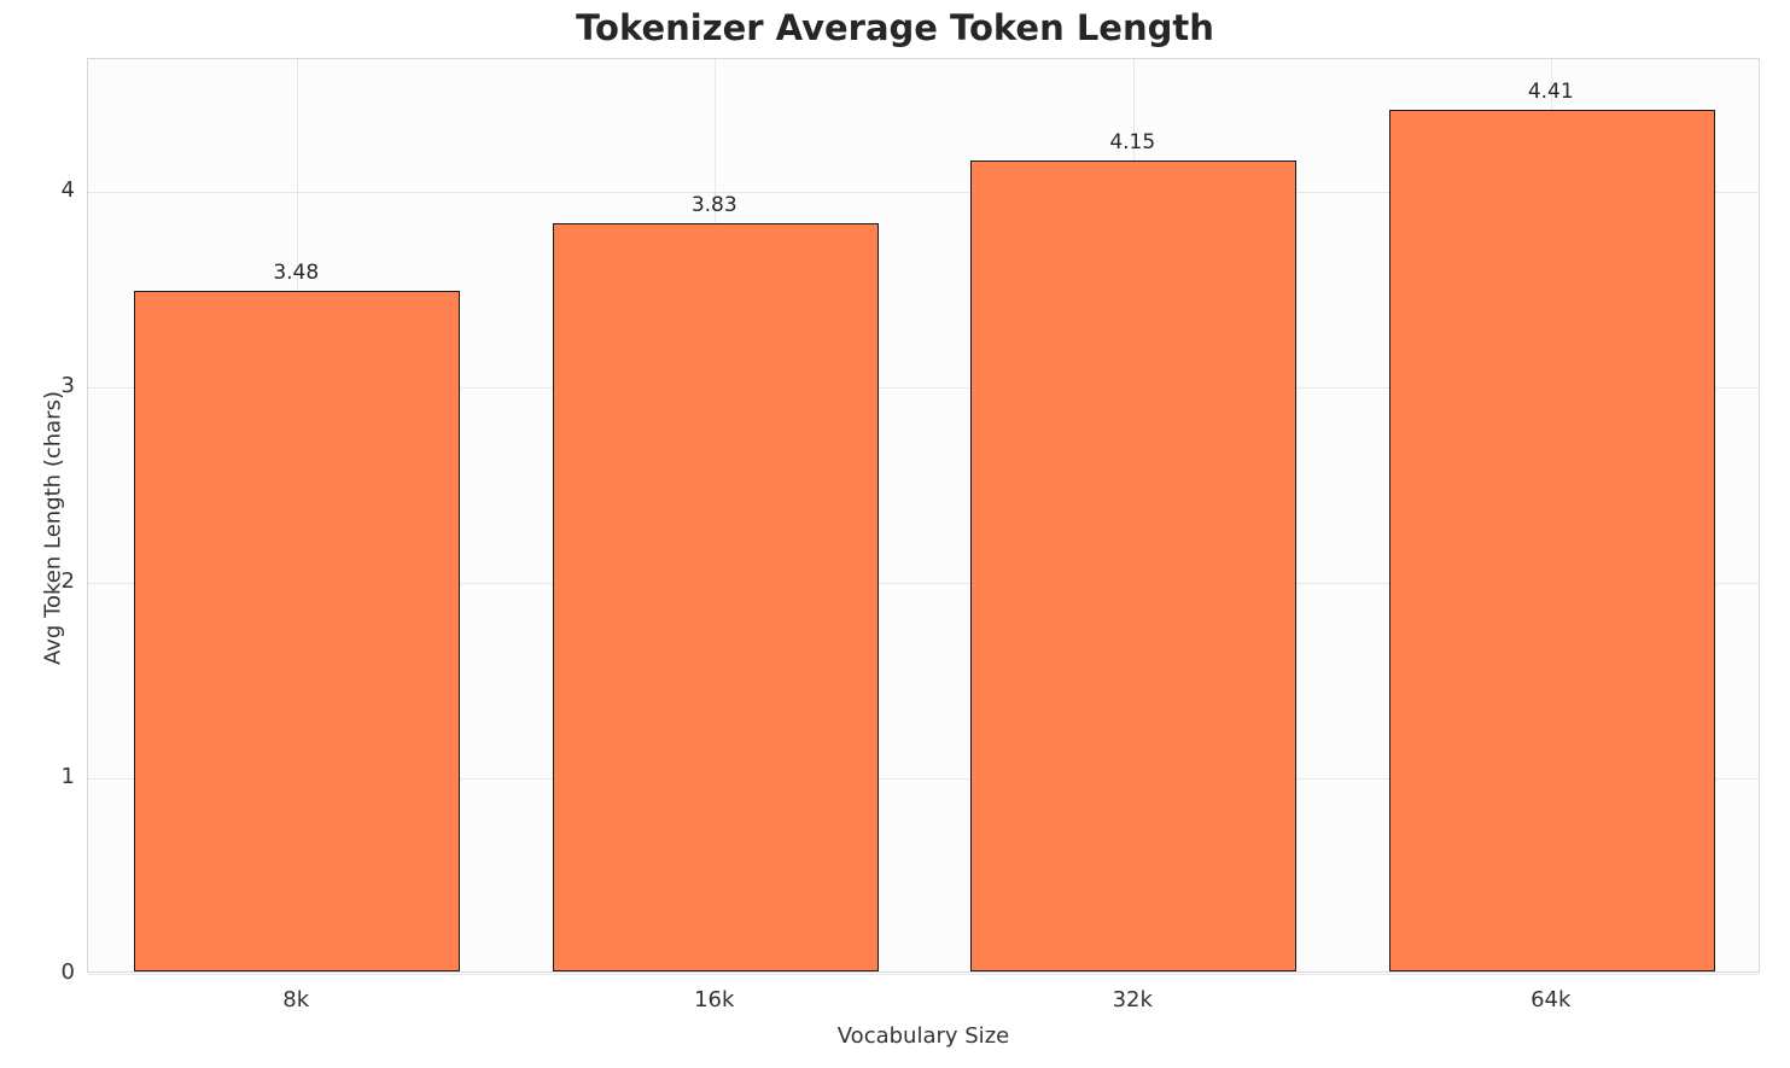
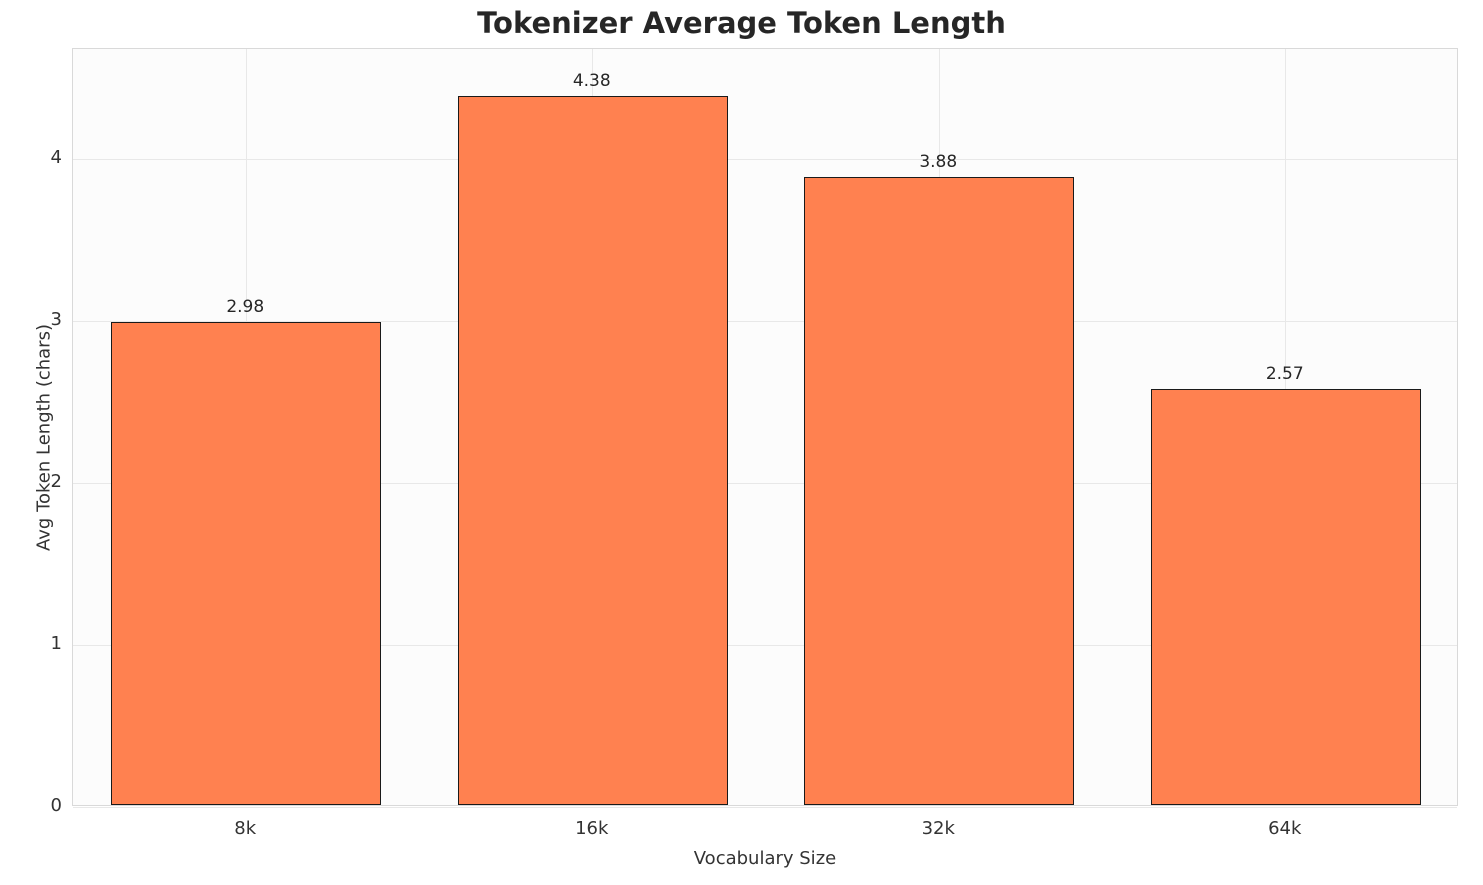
8k: 3.48 -> 2.98
16k: 3.83 -> 4.38
32k: 4.15 -> 3.88
64k: 4.41 -> 2.57
